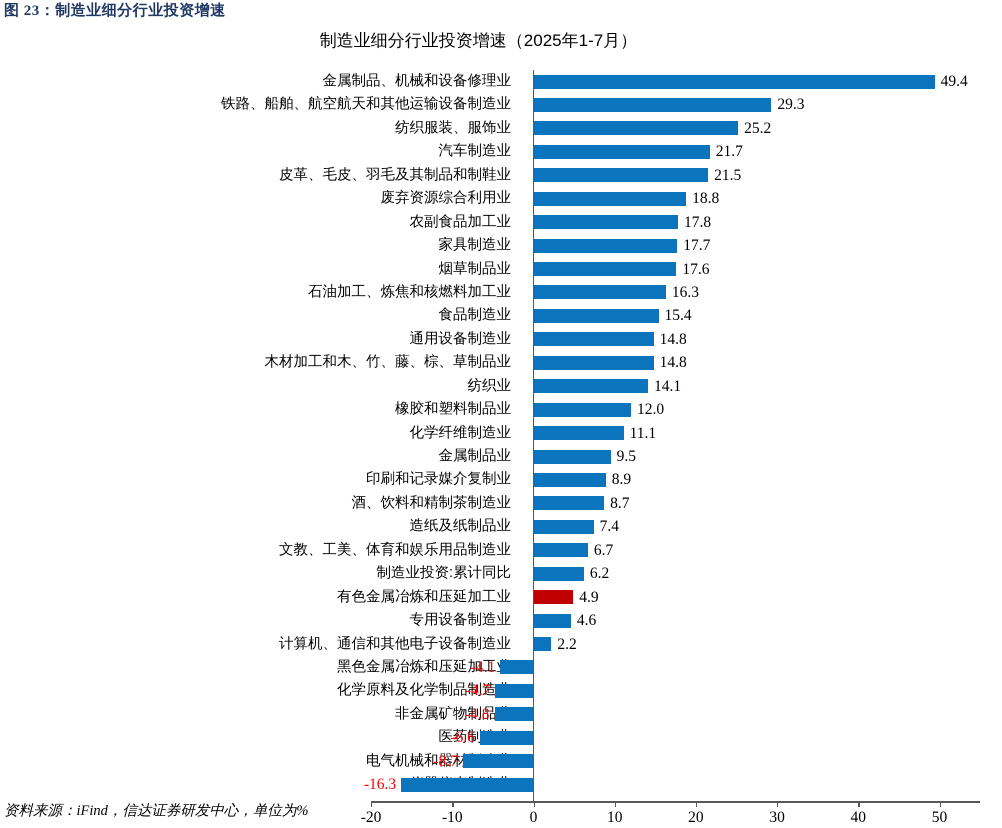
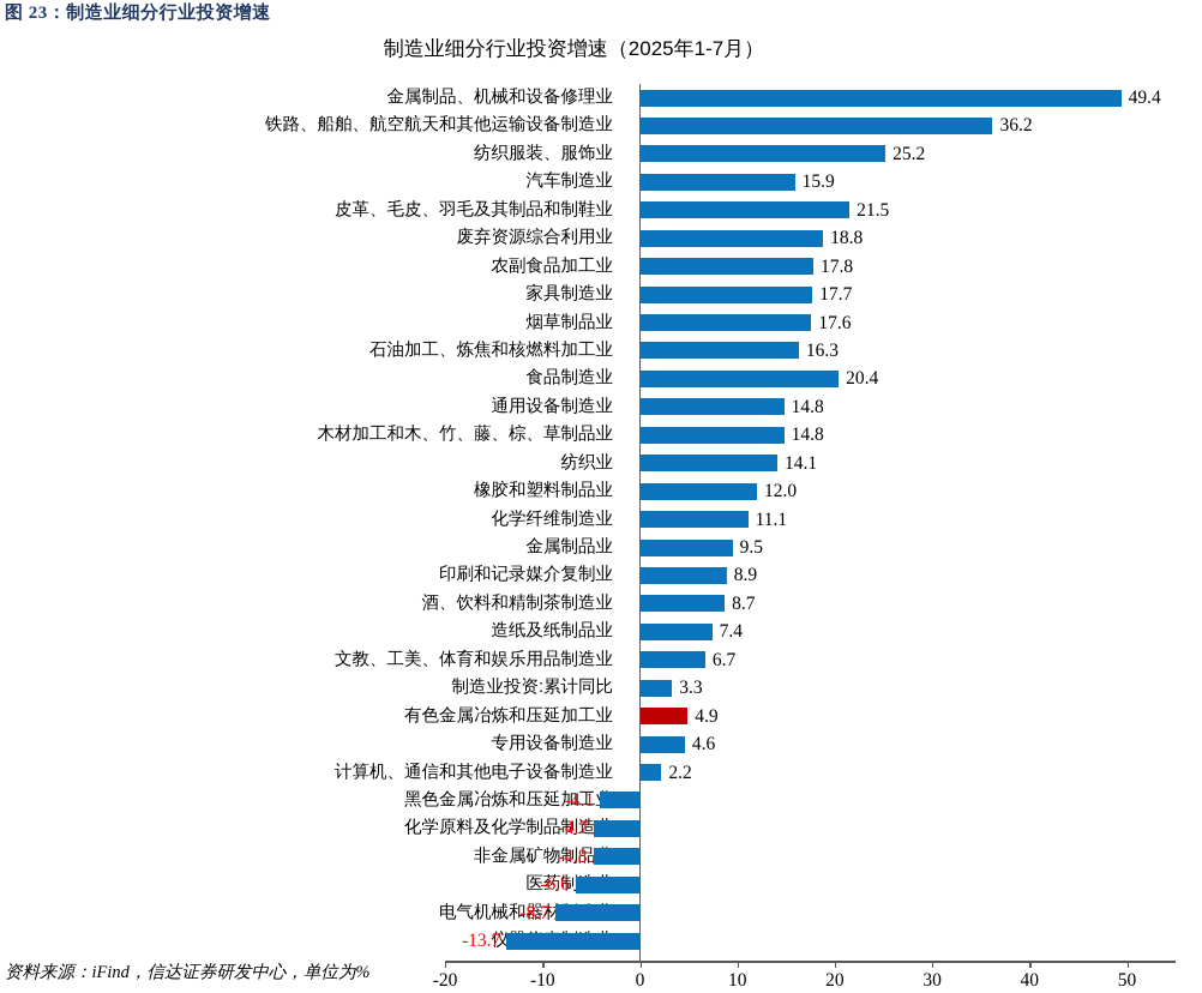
铁路、船舶、航空航天和其他运输设备制造业: 29.3 -> 36.2
汽车制造业: 21.7 -> 15.9
食品制造业: 15.4 -> 20.4
制造业投资:累计同比: 6.2 -> 3.3
仪器仪表制造业: -16.3 -> -13.7
